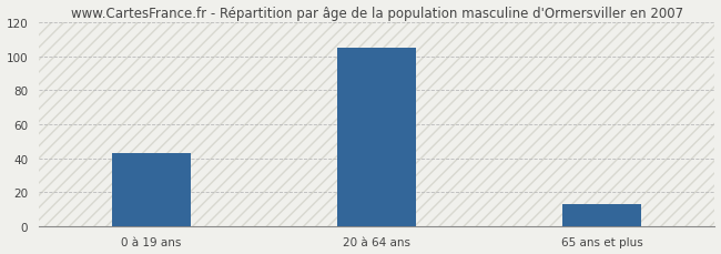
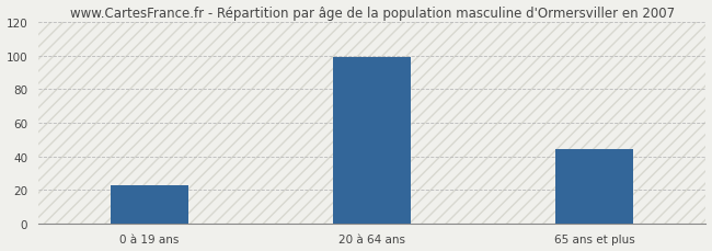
0 à 19 ans: 43 -> 23
20 à 64 ans: 105 -> 99
65 ans et plus: 13 -> 44
